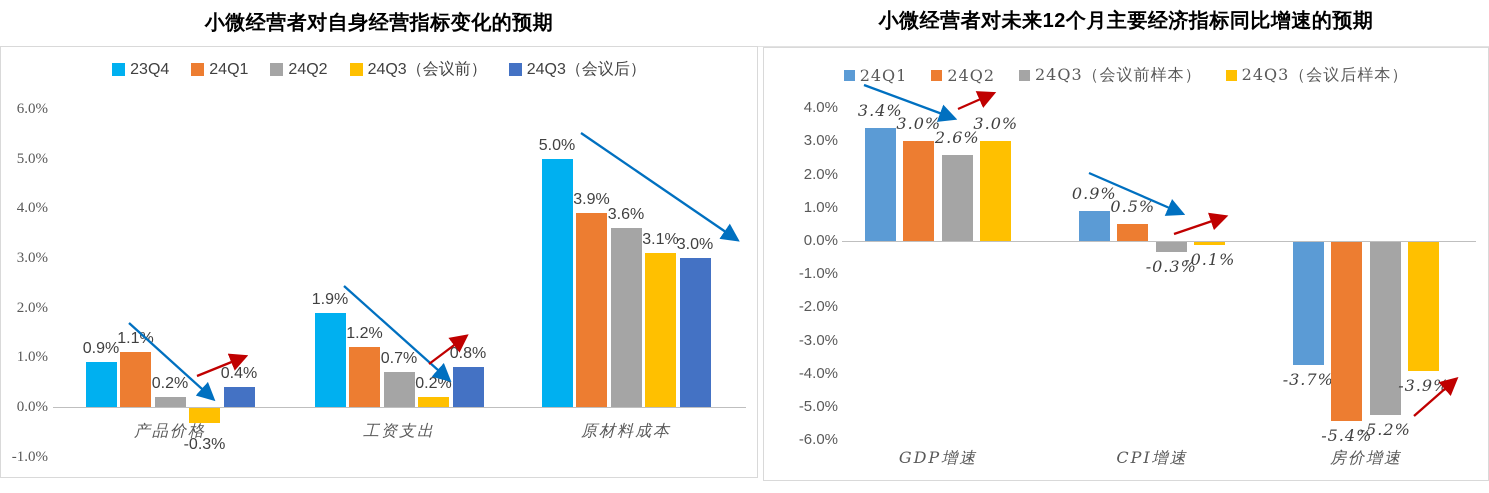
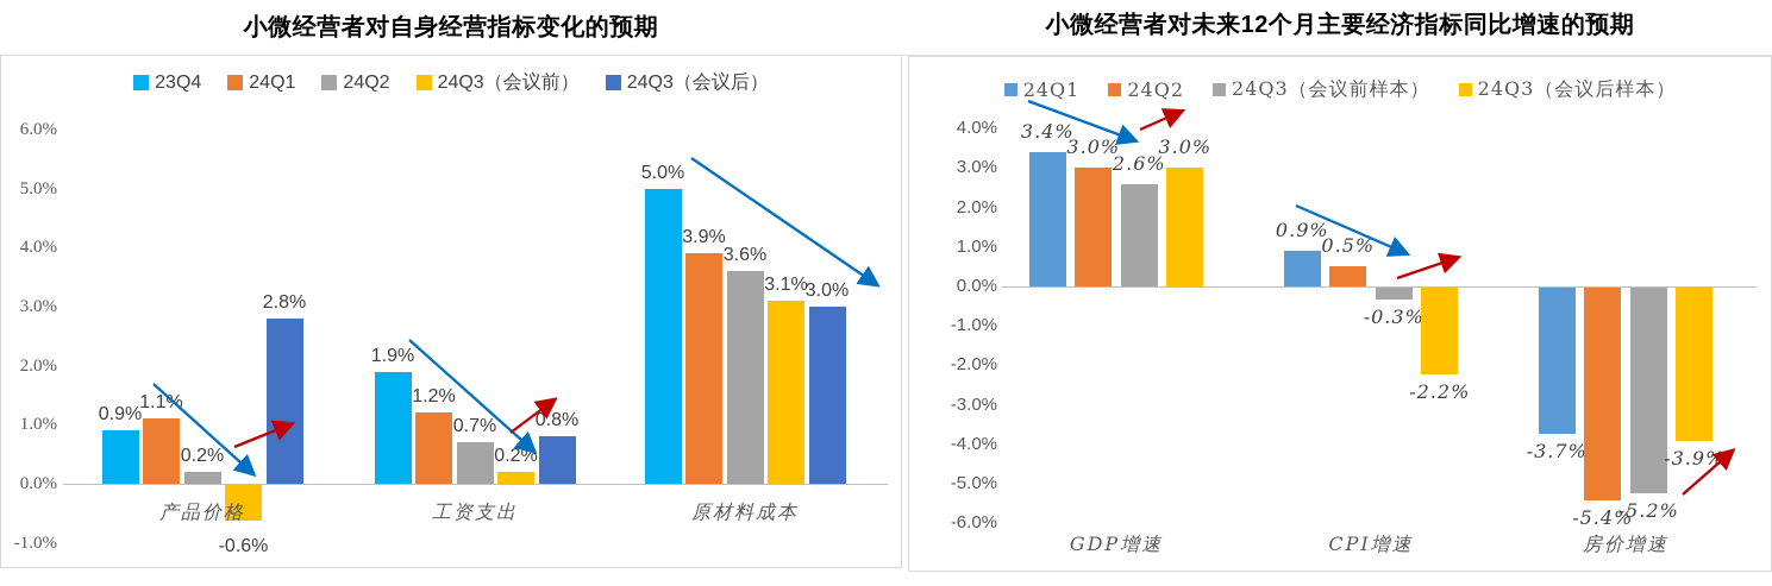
小微经营者对自身经营指标变化的预期/24Q3（会议前）/产品价格: -0.3% -> -0.6%
小微经营者对自身经营指标变化的预期/24Q3（会议后）/产品价格: 0.4% -> 2.8%
小微经营者对未来12个月主要经济指标同比增速的预期/24Q3（会议后样本）/CPI增速: -0.1% -> -2.2%
